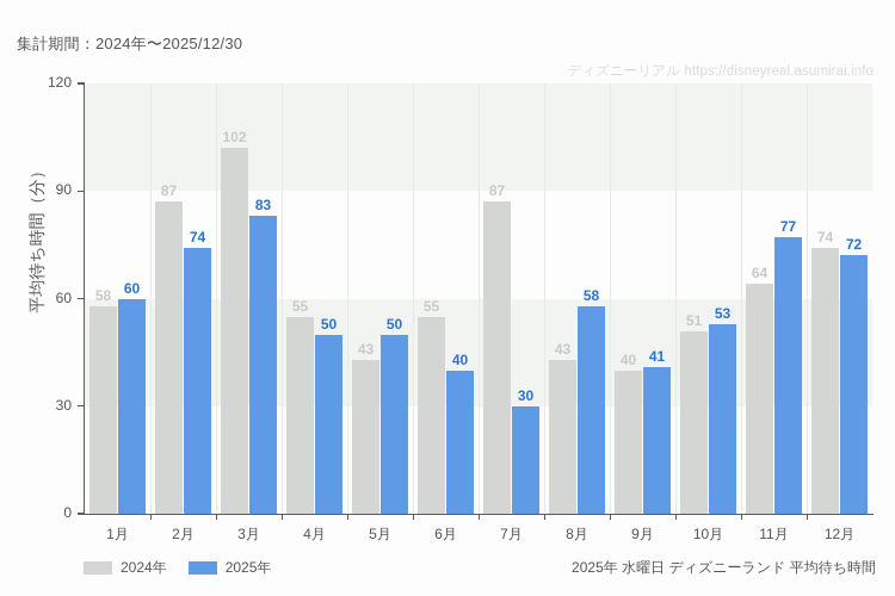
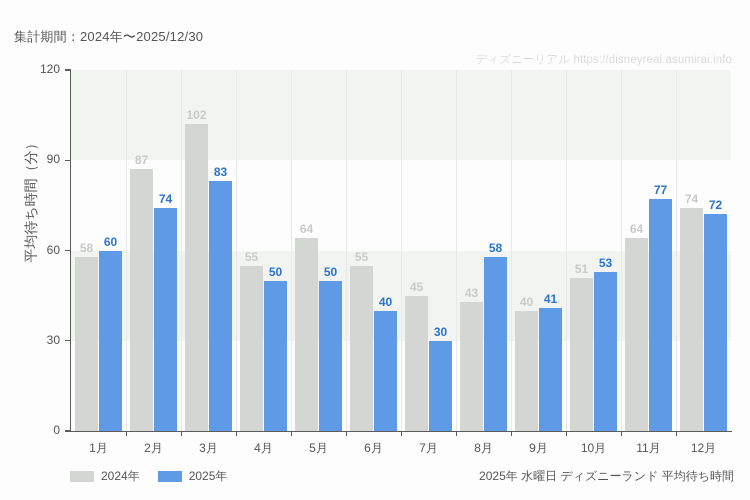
2024年/5月: 43 -> 64
2024年/7月: 87 -> 45
